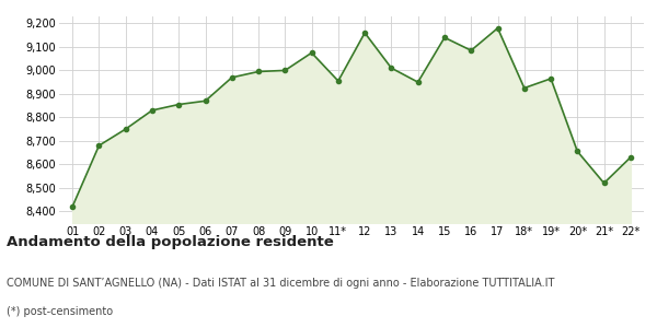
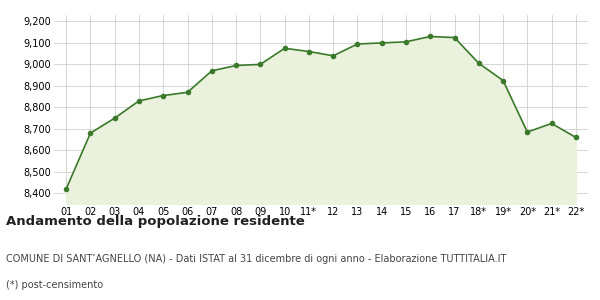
11*: 8,955 -> 9,060
12: 9,160 -> 9,040
13: 9,010 -> 9,095
14: 8,950 -> 9,100
15: 9,140 -> 9,105
16: 9,085 -> 9,130
17: 9,180 -> 9,125
18*: 8,925 -> 9,005
19*: 8,965 -> 8,925
20*: 8,655 -> 8,685
21*: 8,520 -> 8,725
22*: 8,630 -> 8,660
